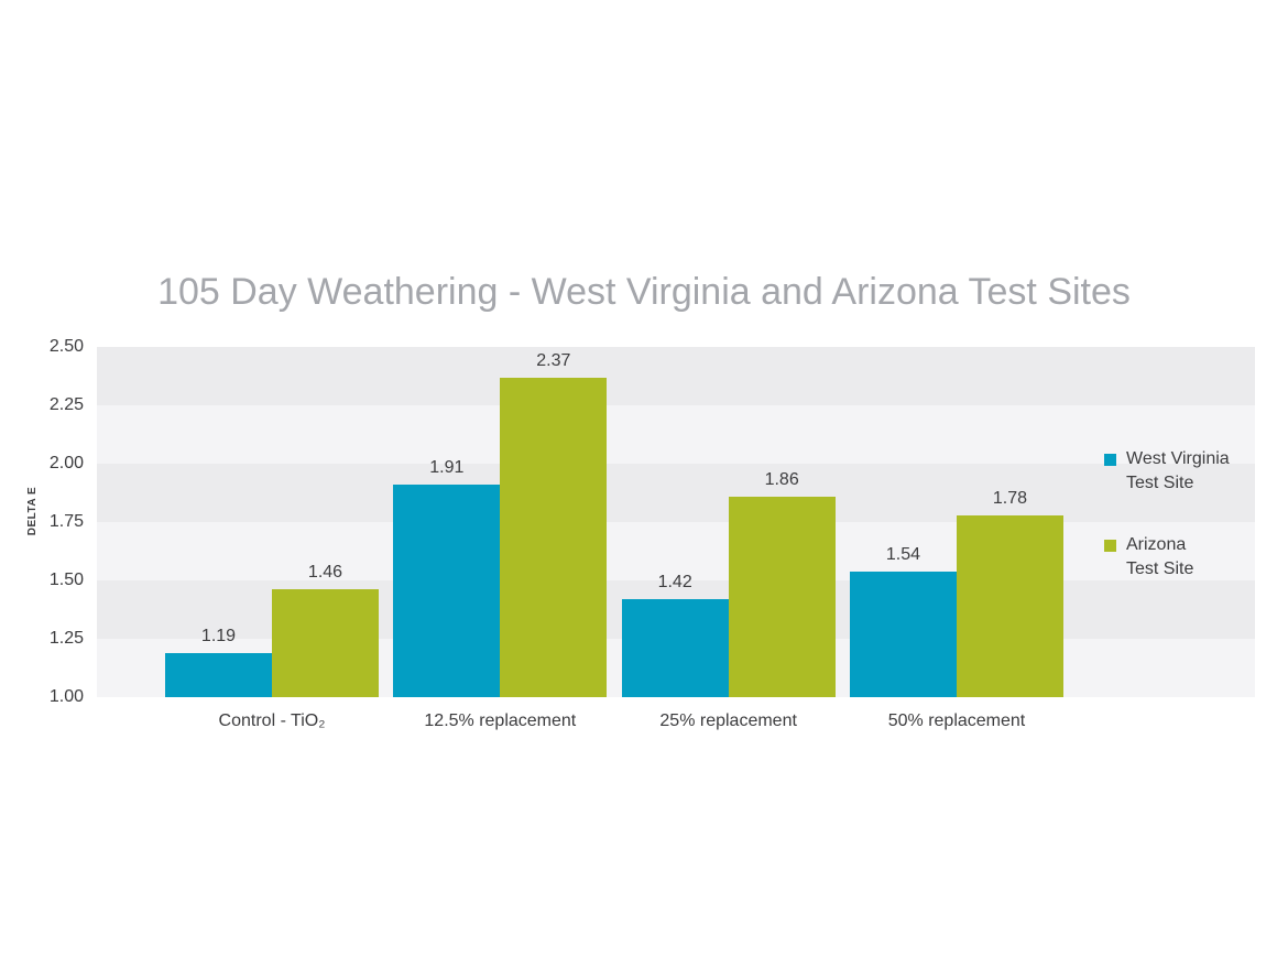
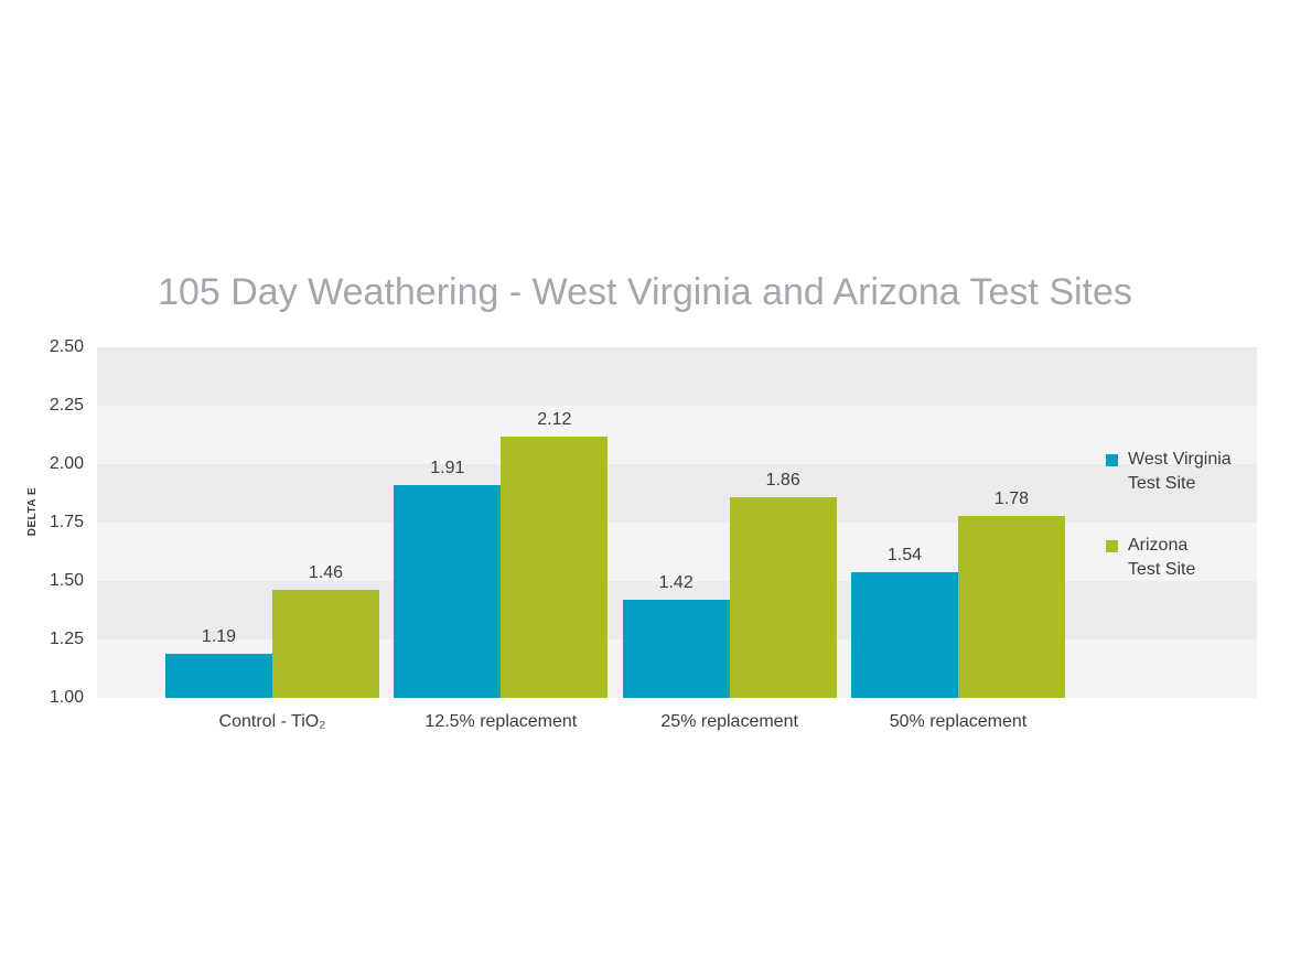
Arizona Test Site/12.5% replacement: 2.37 -> 2.12
